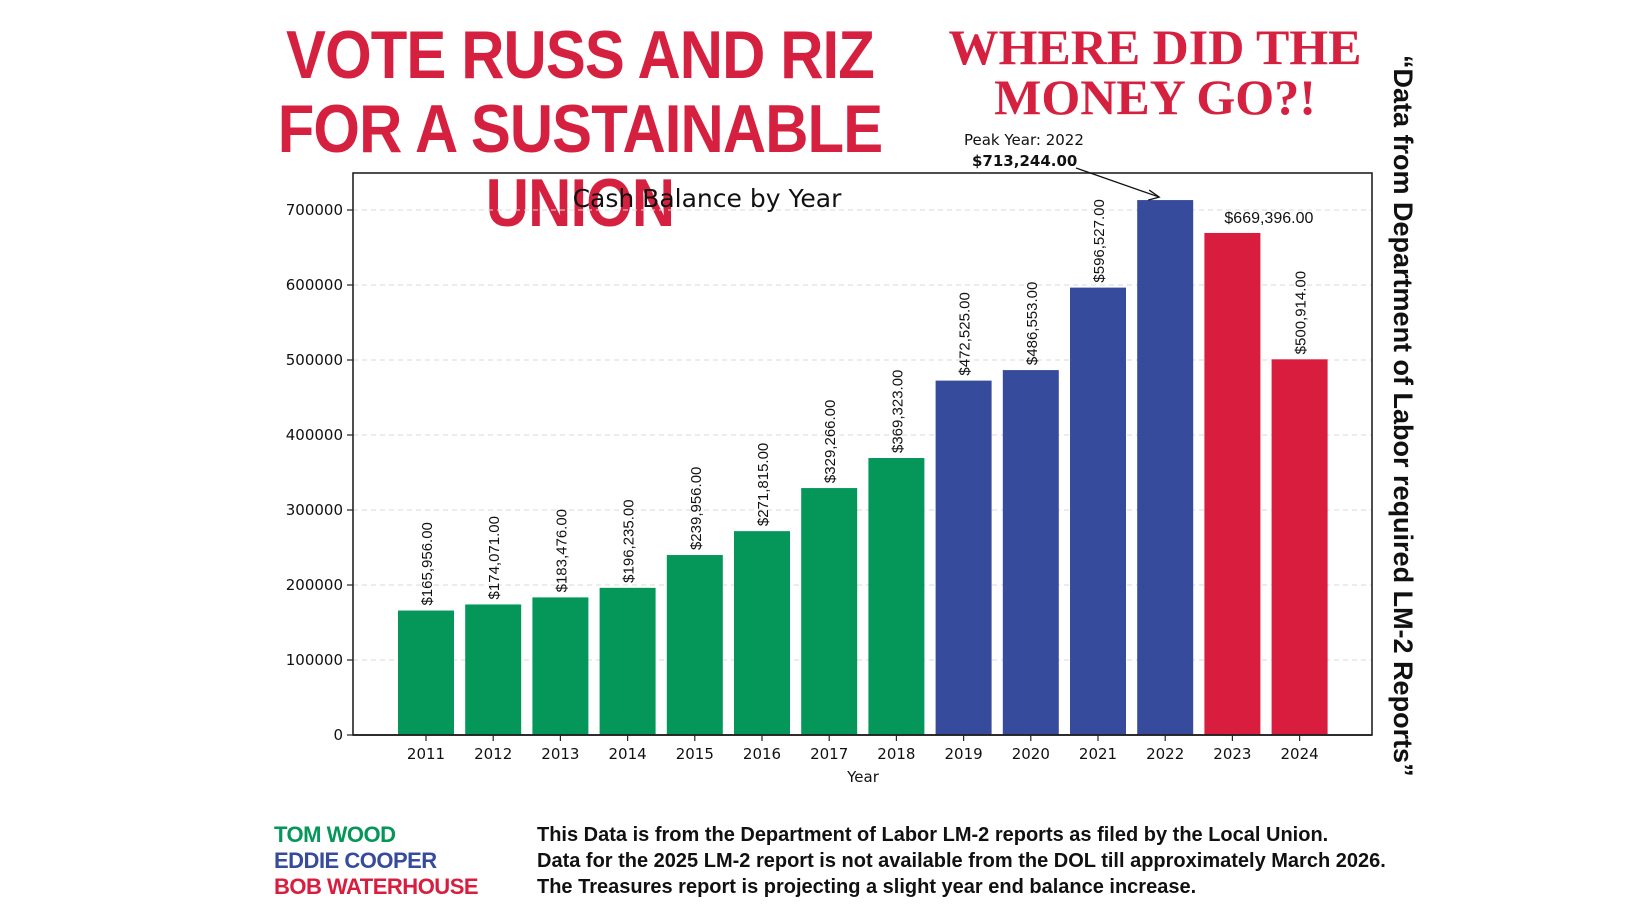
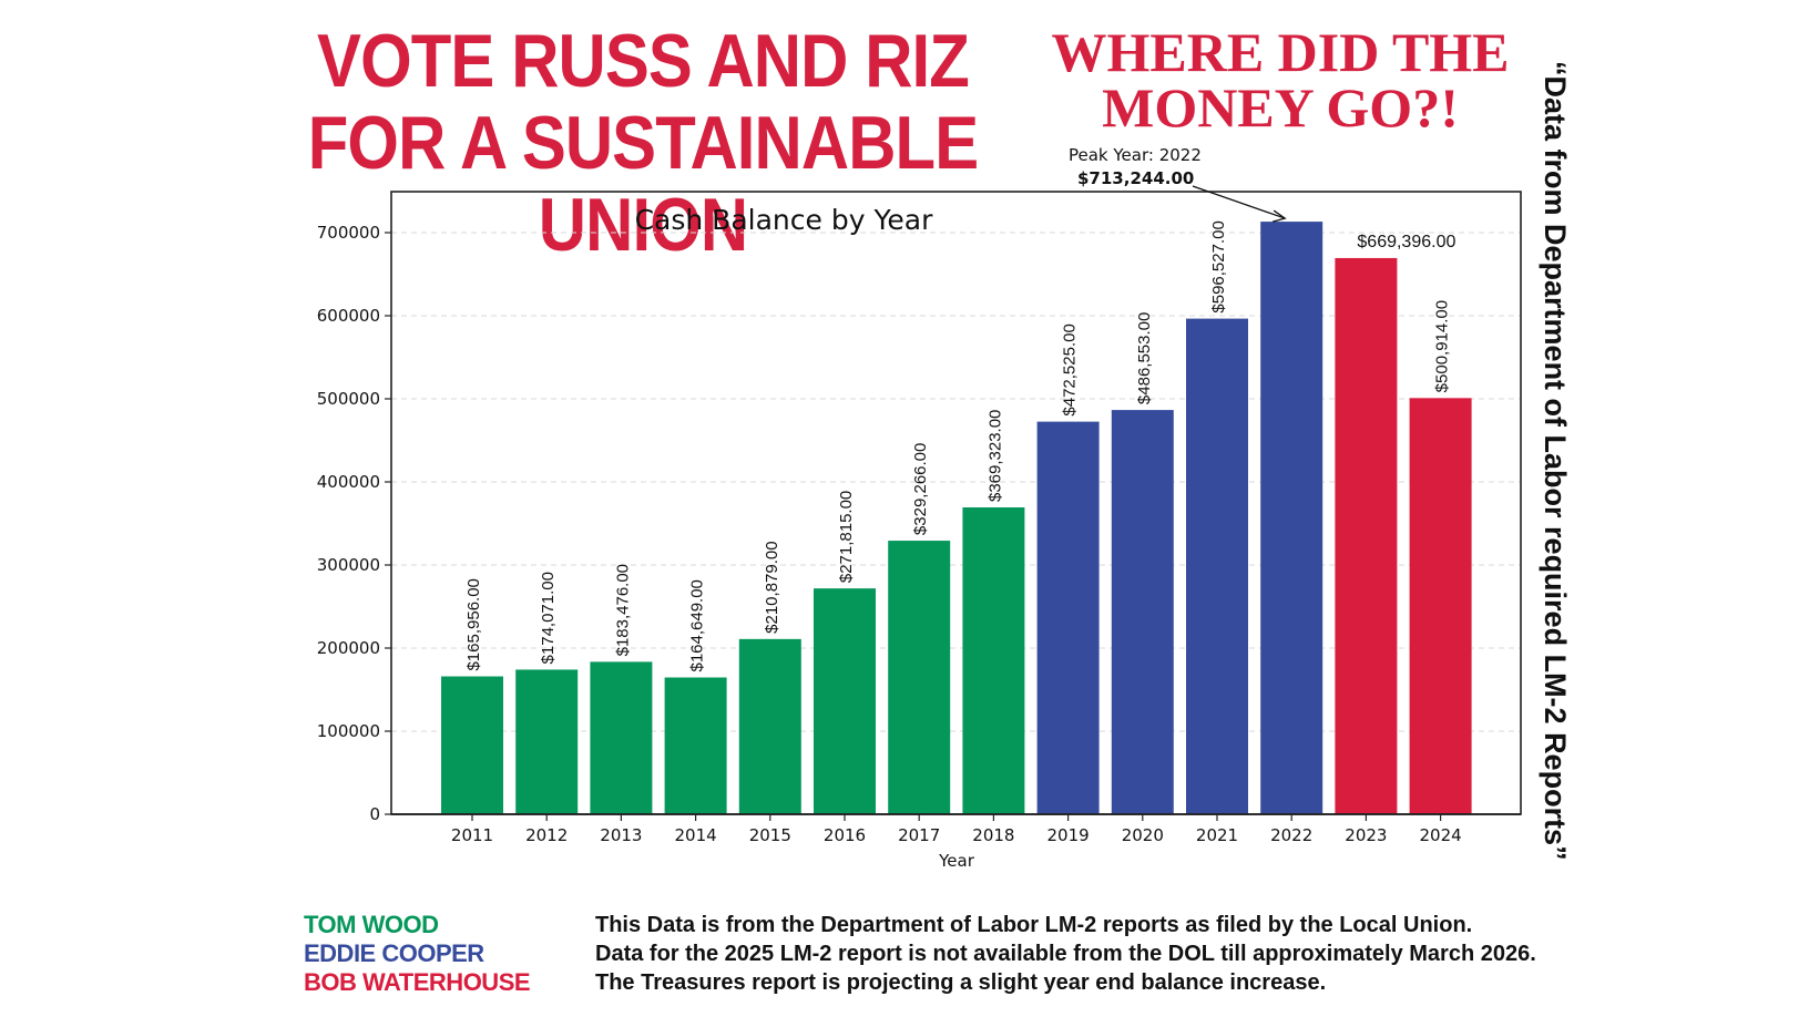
2014: $196,235.00 -> $164,649.00
2015: $239,956.00 -> $210,879.00
